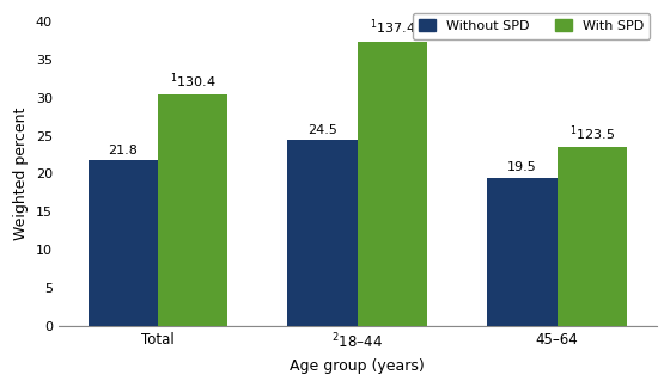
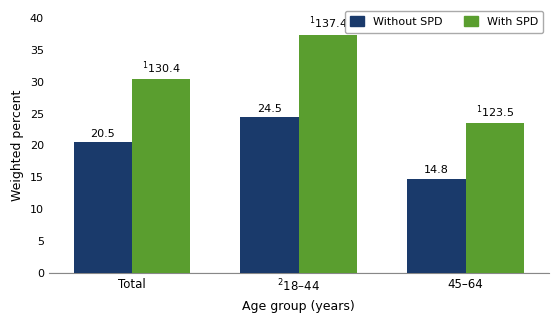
Without SPD/Total: 21.8 -> 20.5
Without SPD/45–64: 19.5 -> 14.8
